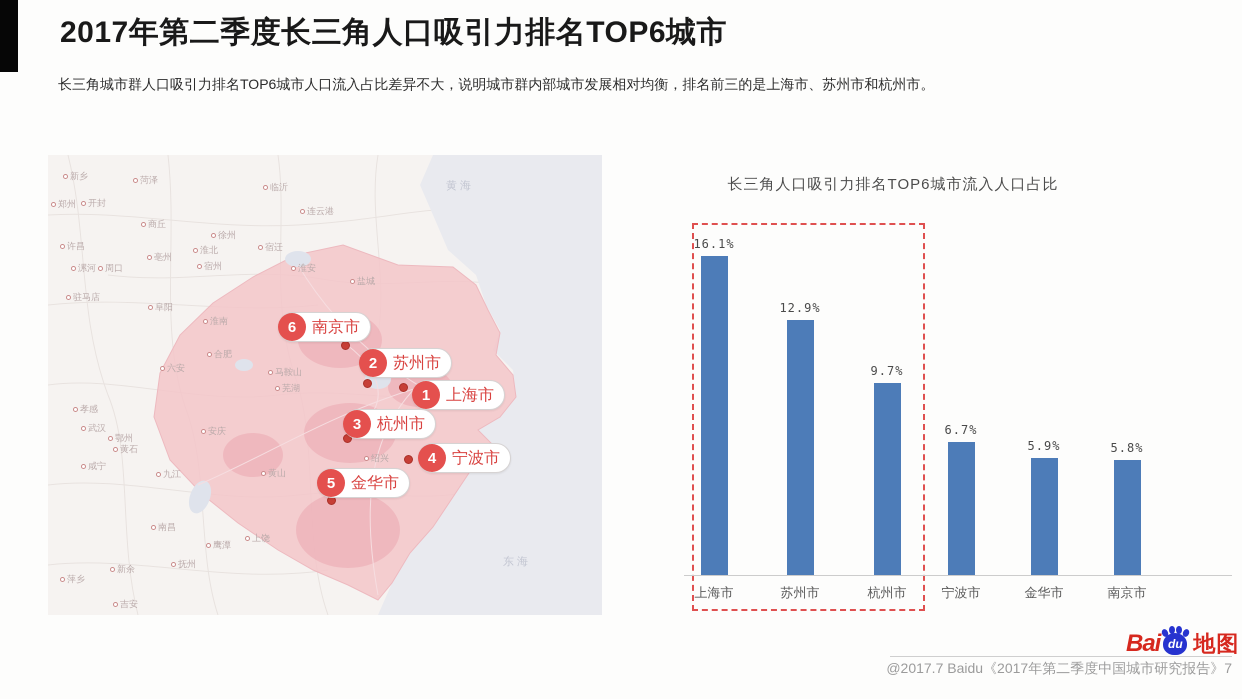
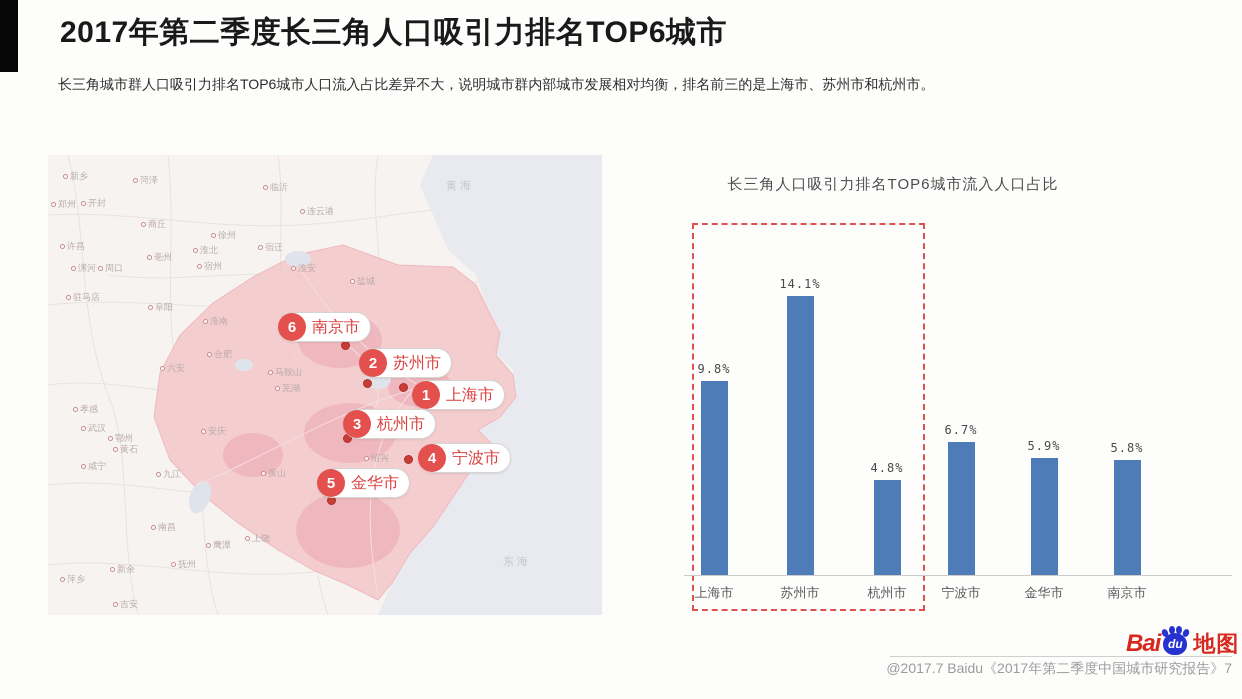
上海市: 16.1% -> 9.8%
苏州市: 12.9% -> 14.1%
杭州市: 9.7% -> 4.8%
